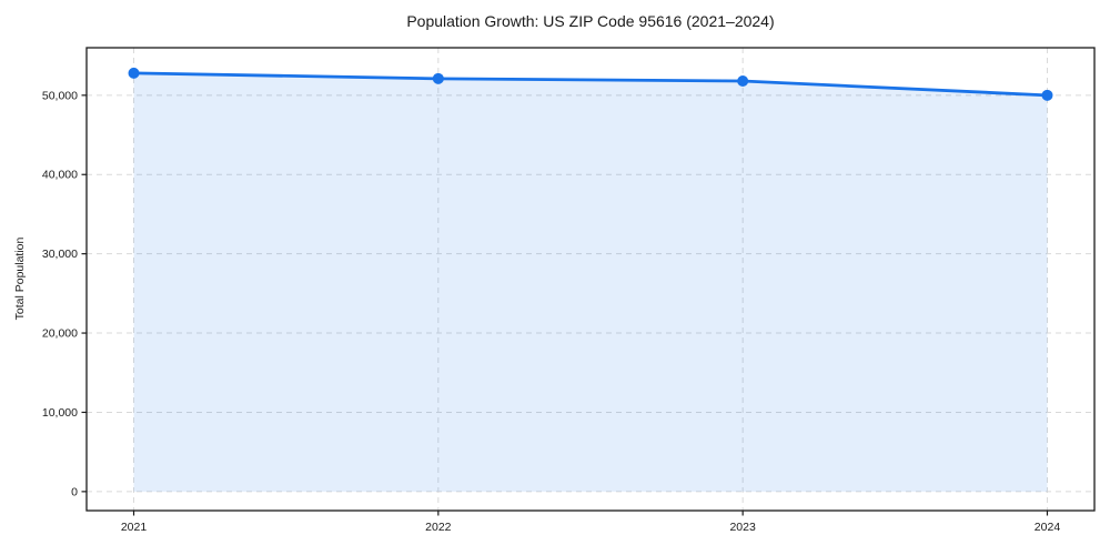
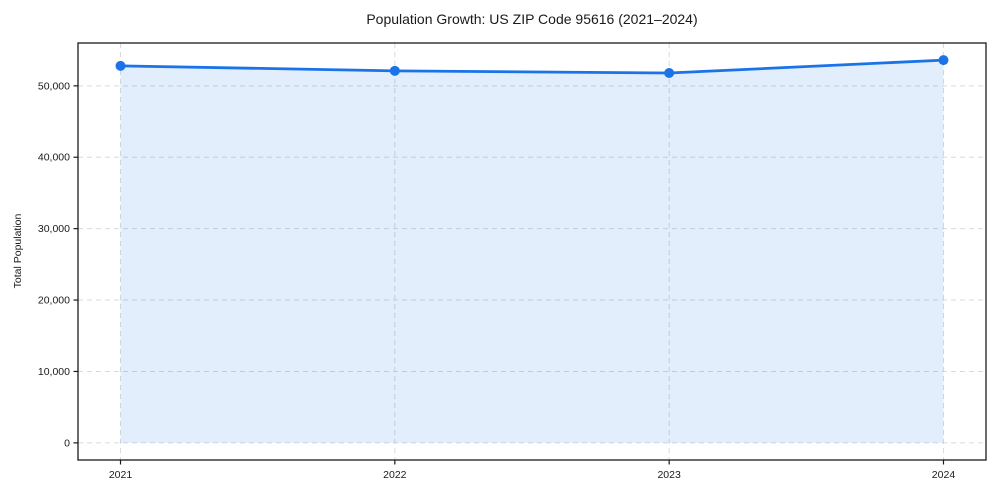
2024: 50000 -> 54000
